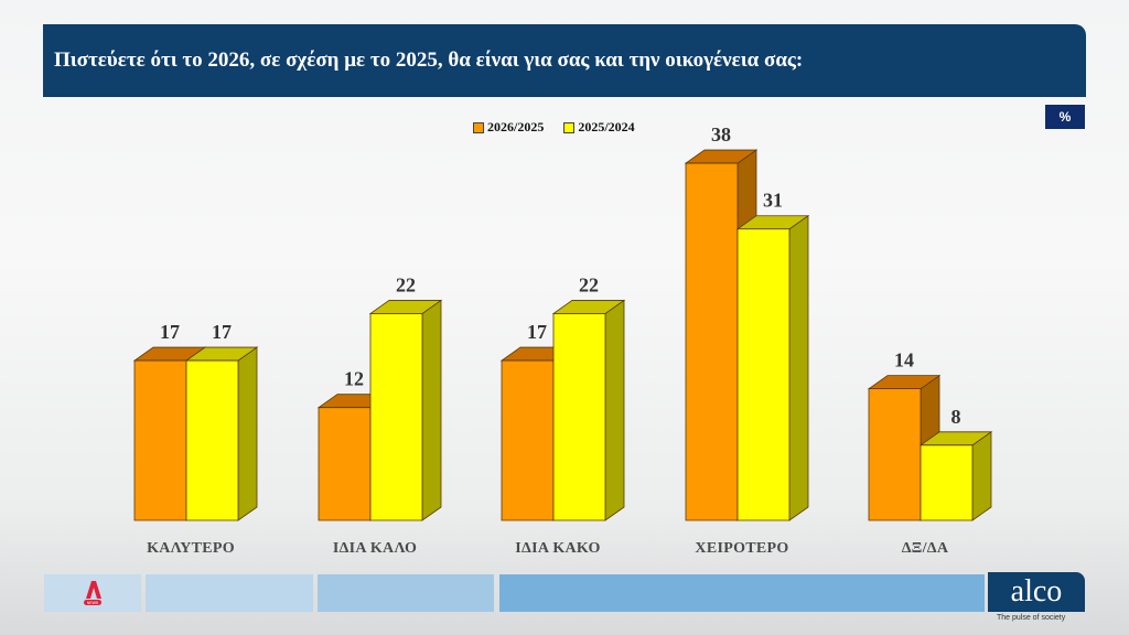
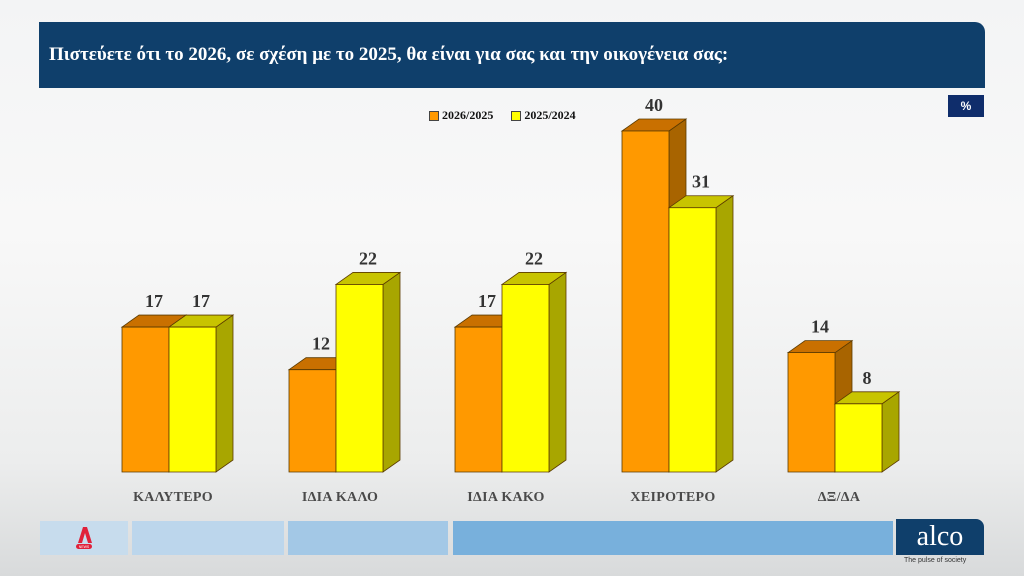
2026/2025/ΧΕΙΡΟΤΕΡΟ: 38 -> 40
